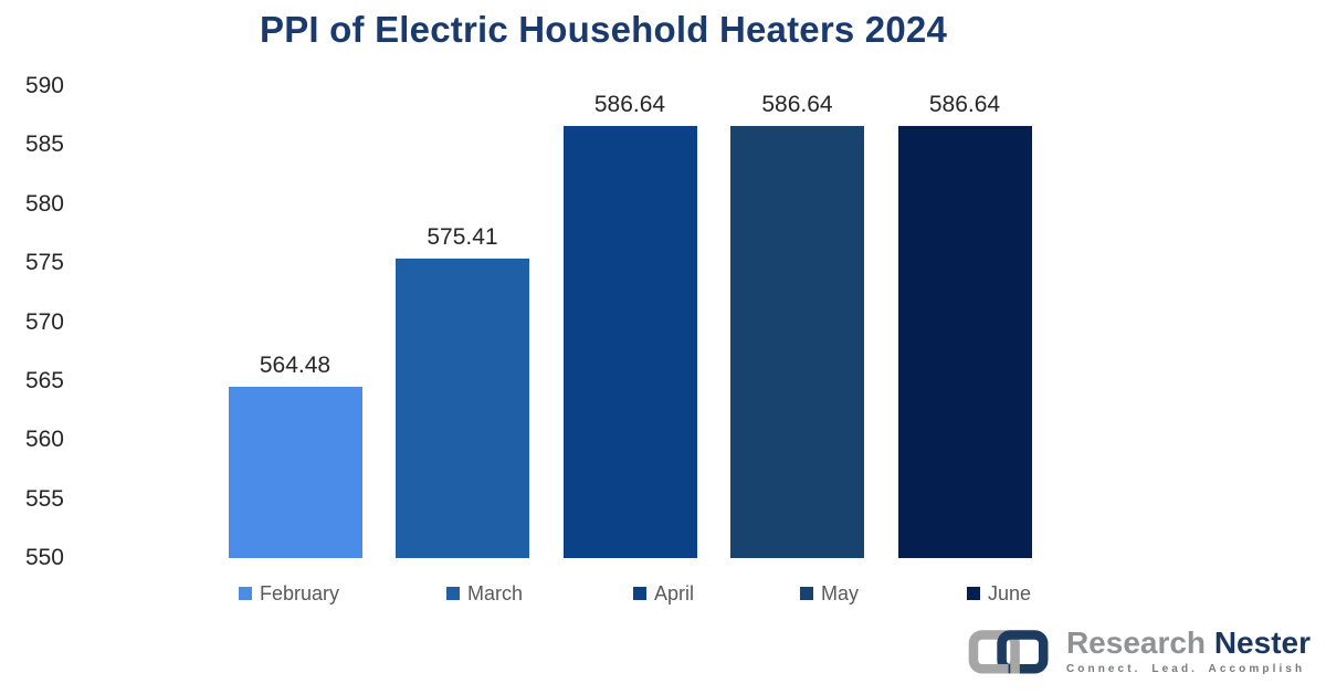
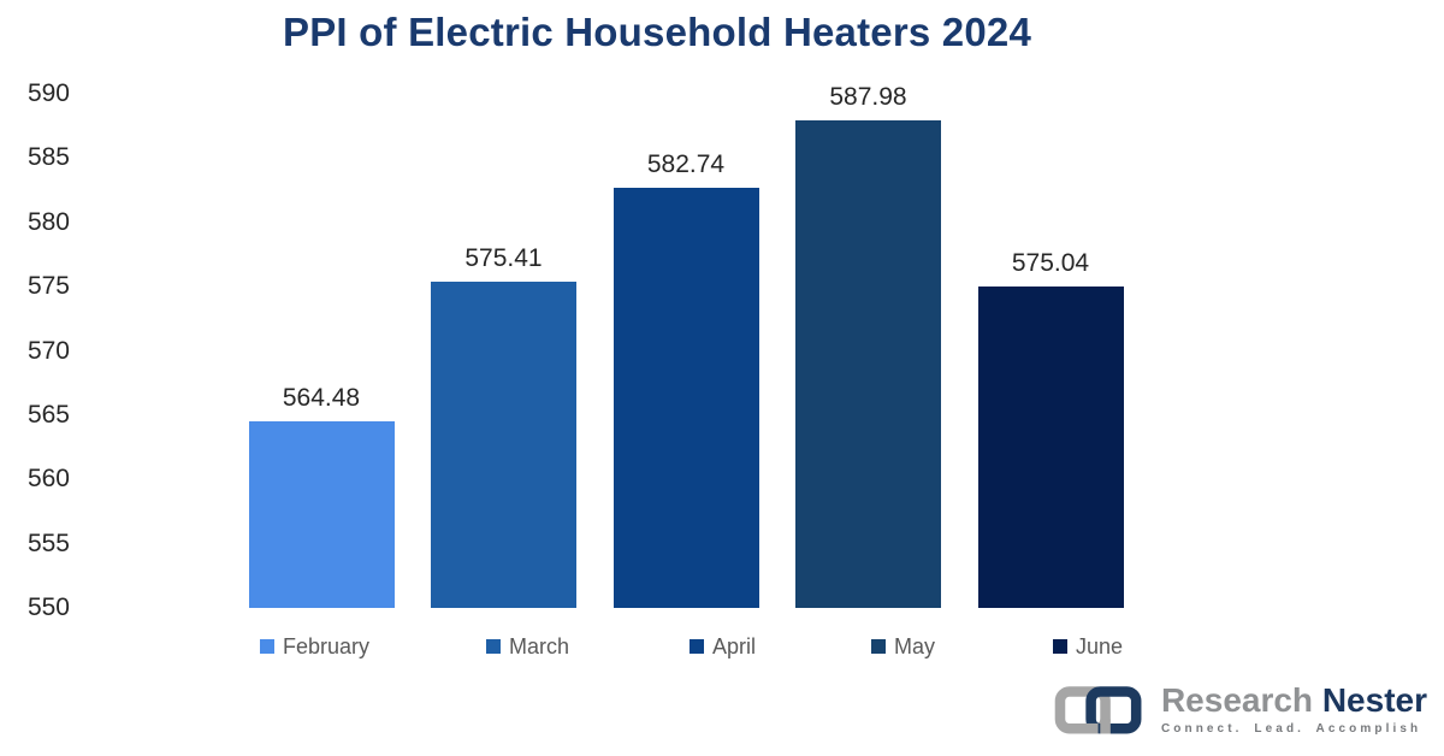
April: 586.64 -> 582.74
May: 586.64 -> 587.98
June: 586.64 -> 575.04
